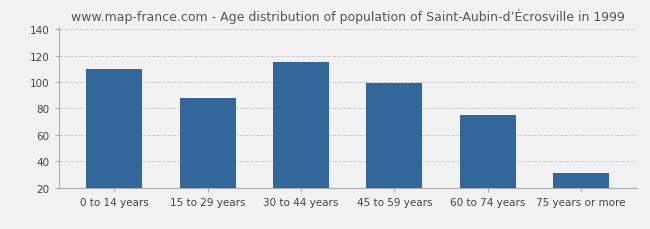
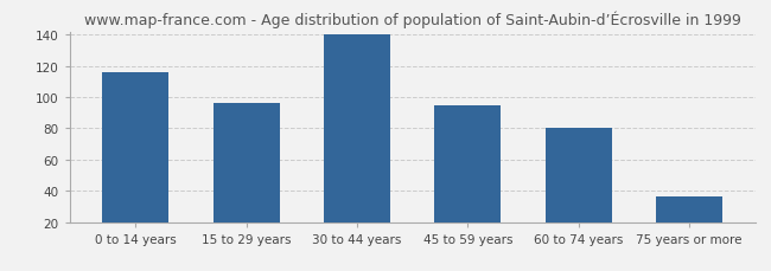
0 to 14 years: 110 -> 116
15 to 29 years: 88 -> 96
30 to 44 years: 115 -> 140
45 to 59 years: 99 -> 95
60 to 74 years: 75 -> 80
75 years or more: 31 -> 36
